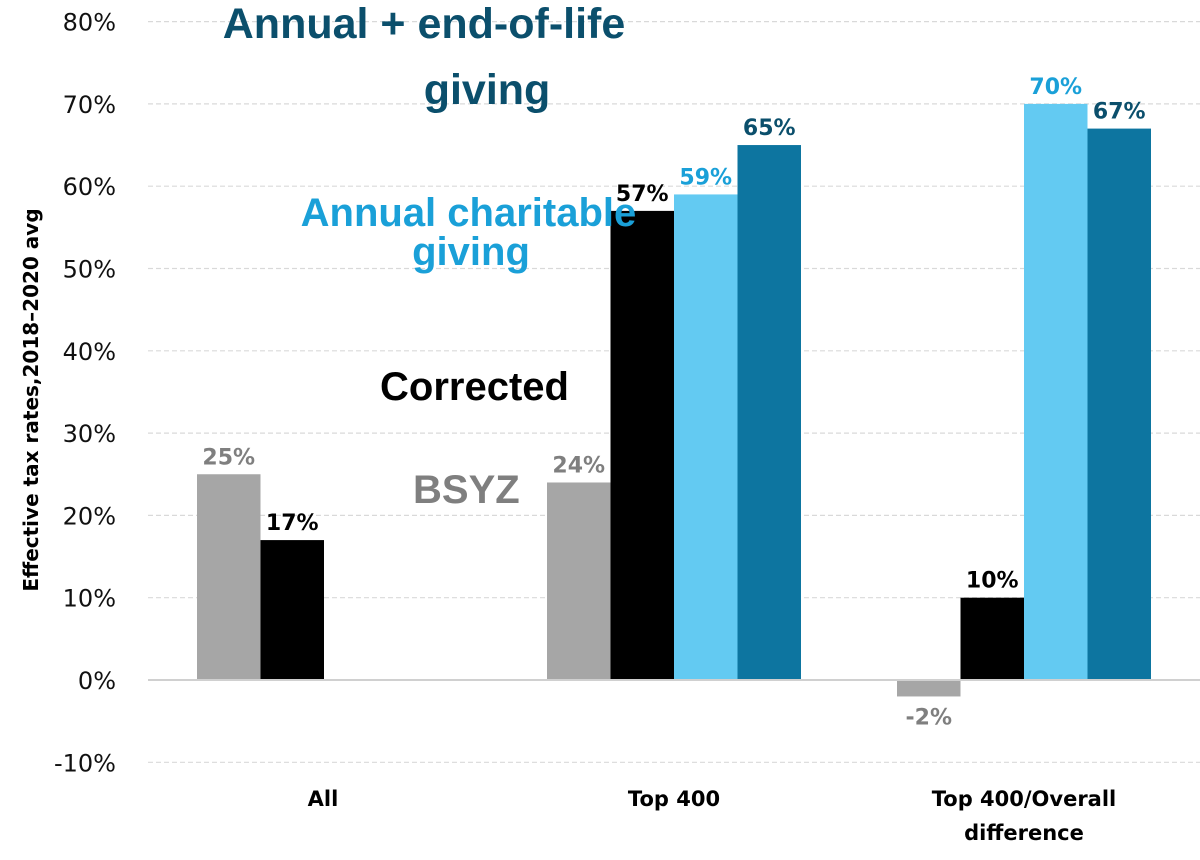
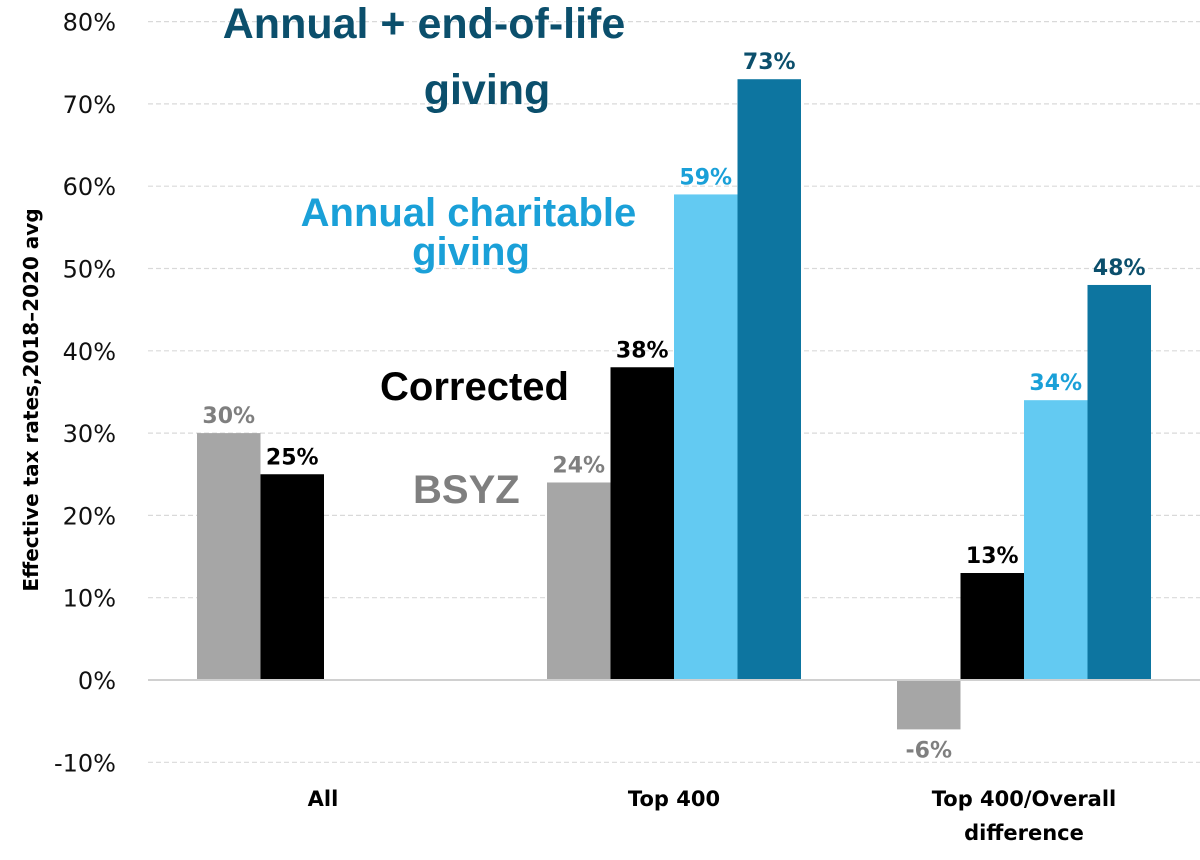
BSYZ/All: 25% -> 30%
Corrected/All: 17% -> 25%
Corrected/Top 400: 57% -> 38%
Annual + end-of-life giving/Top 400: 65% -> 73%
BSYZ/Top 400/Overall difference: -2% -> -6%
Corrected/Top 400/Overall difference: 10% -> 13%
Annual charitable giving/Top 400/Overall difference: 70% -> 34%
Annual + end-of-life giving/Top 400/Overall difference: 67% -> 48%
